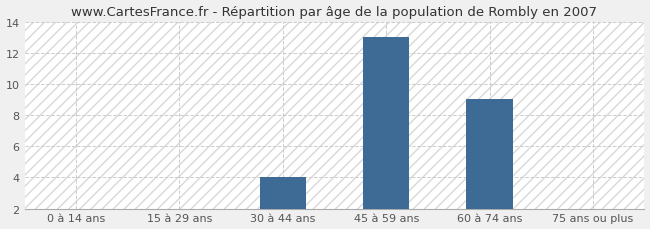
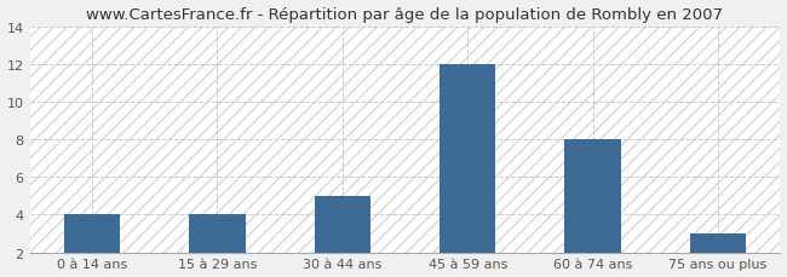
0 à 14 ans: 2 -> 4
15 à 29 ans: 2 -> 4
30 à 44 ans: 4 -> 5
45 à 59 ans: 13 -> 12
60 à 74 ans: 9 -> 8
75 ans ou plus: 2 -> 3
